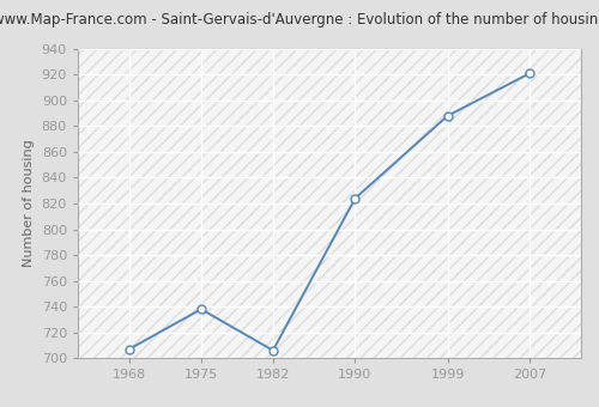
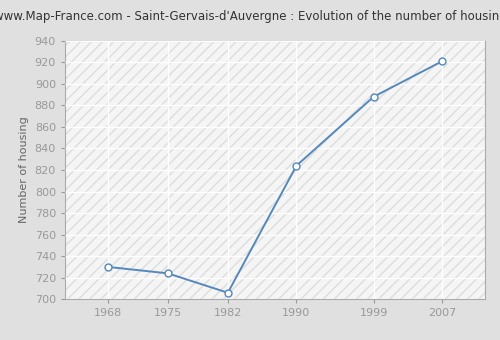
1968: 707 -> 730
1975: 738 -> 724
